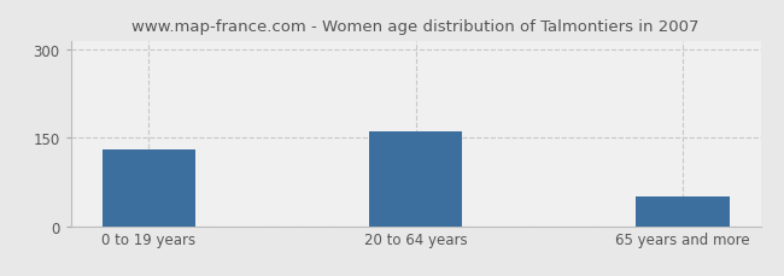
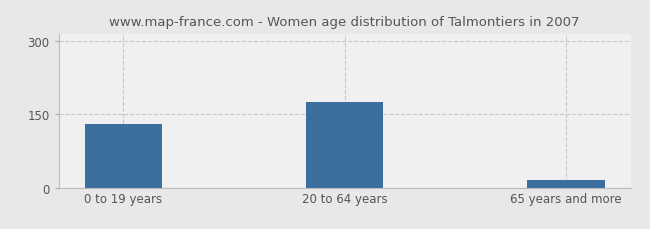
20 to 64 years: 160 -> 175
65 years and more: 50 -> 15
